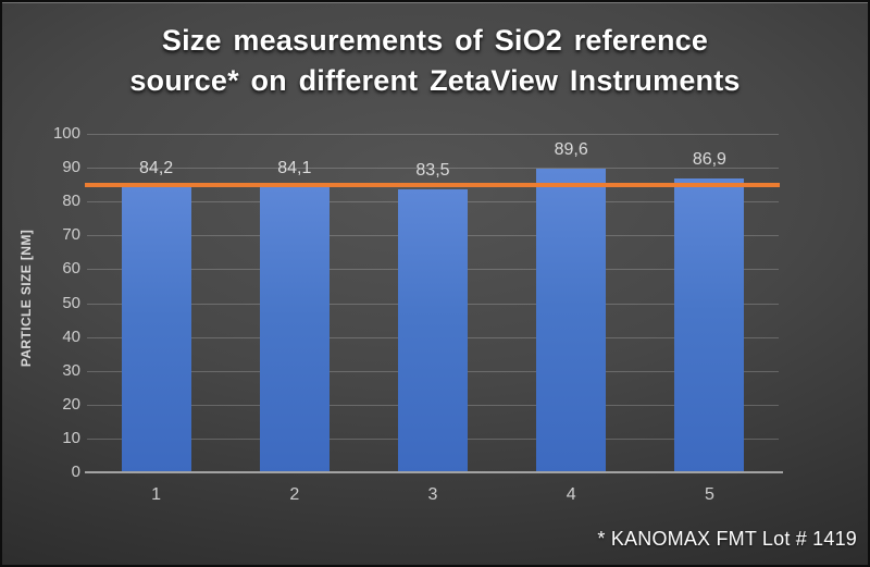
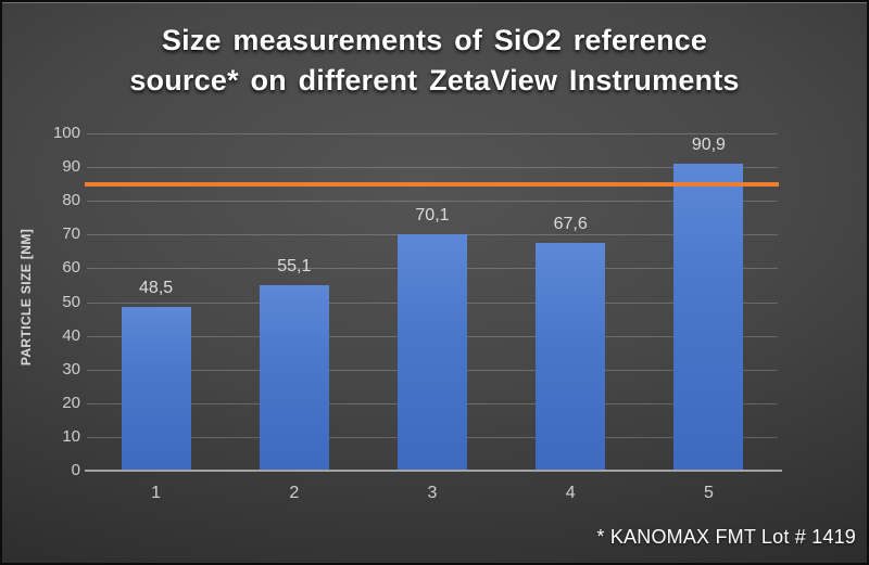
1: 84,2 -> 48,5
2: 84,1 -> 55,1
3: 83,5 -> 70,1
4: 89,6 -> 67,6
5: 86,9 -> 90,9
